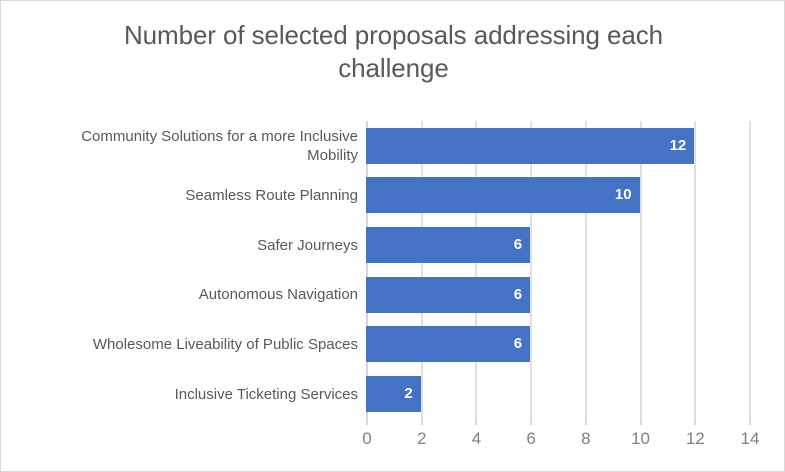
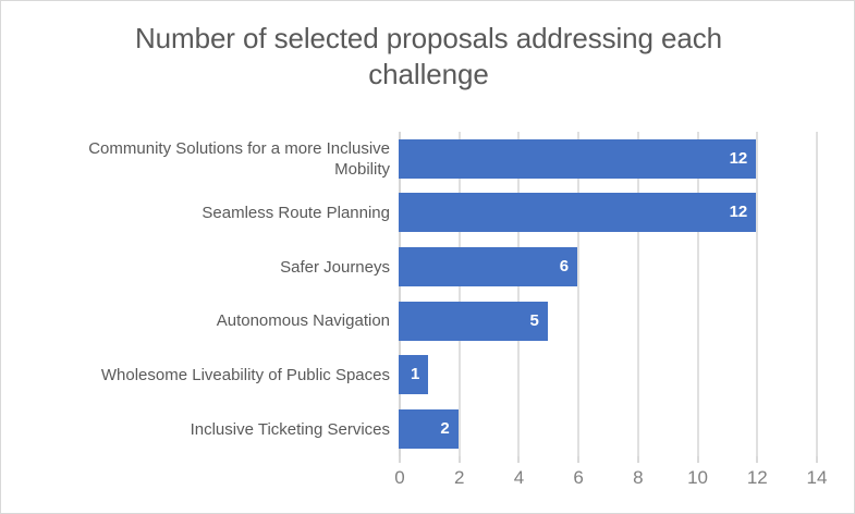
Seamless Route Planning: 10 -> 12
Autonomous Navigation: 6 -> 5
Wholesome Liveability of Public Spaces: 6 -> 1
